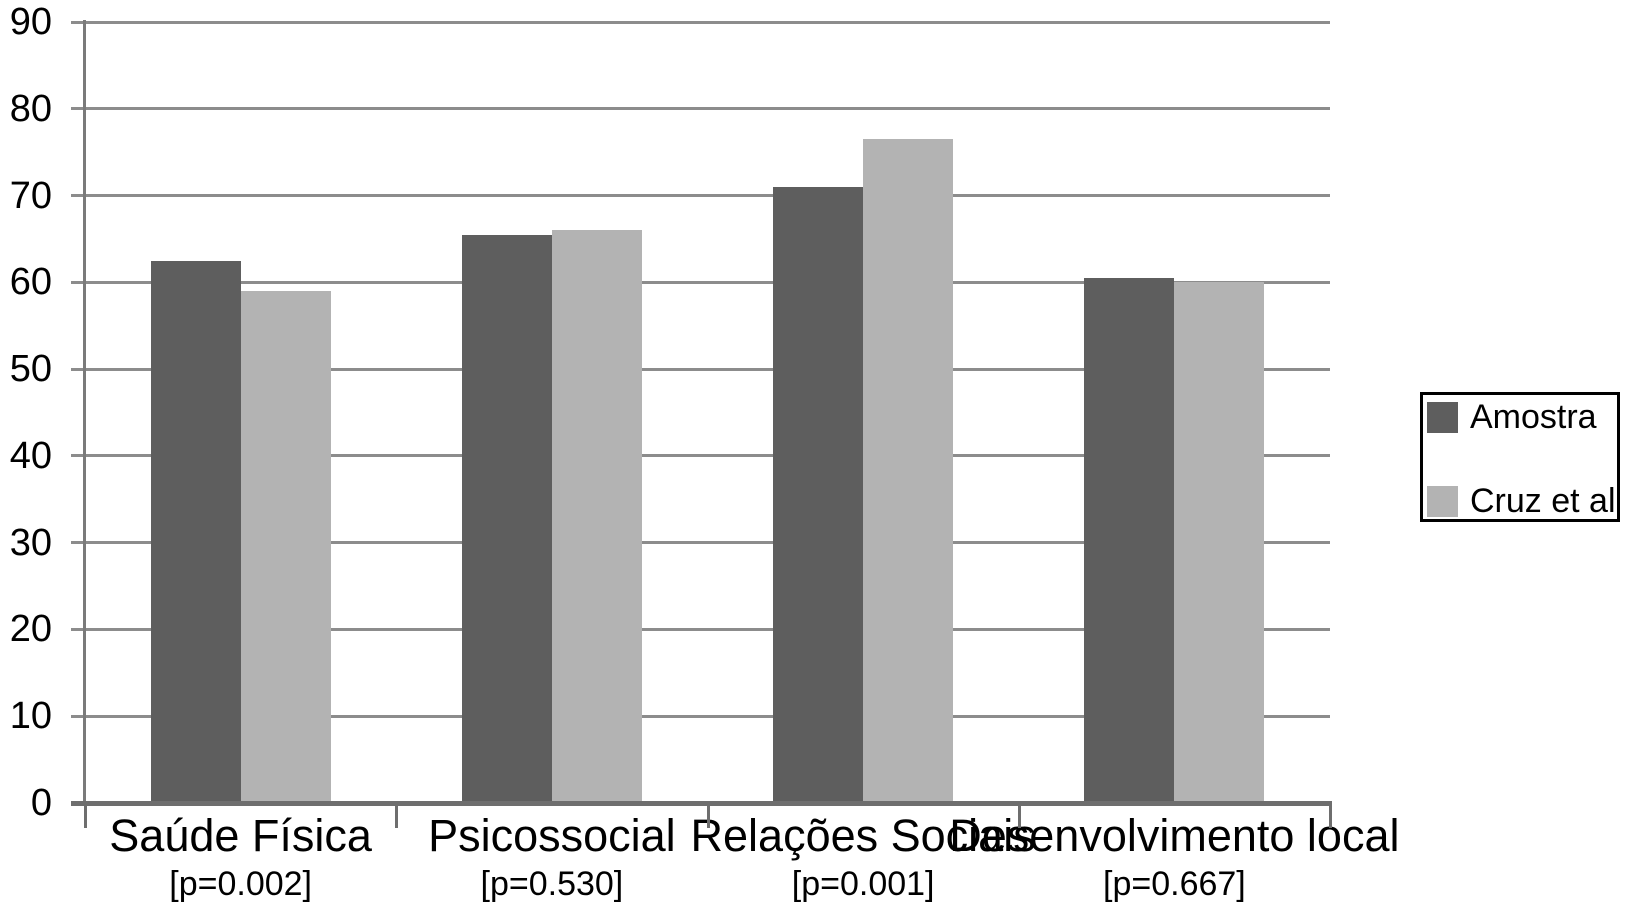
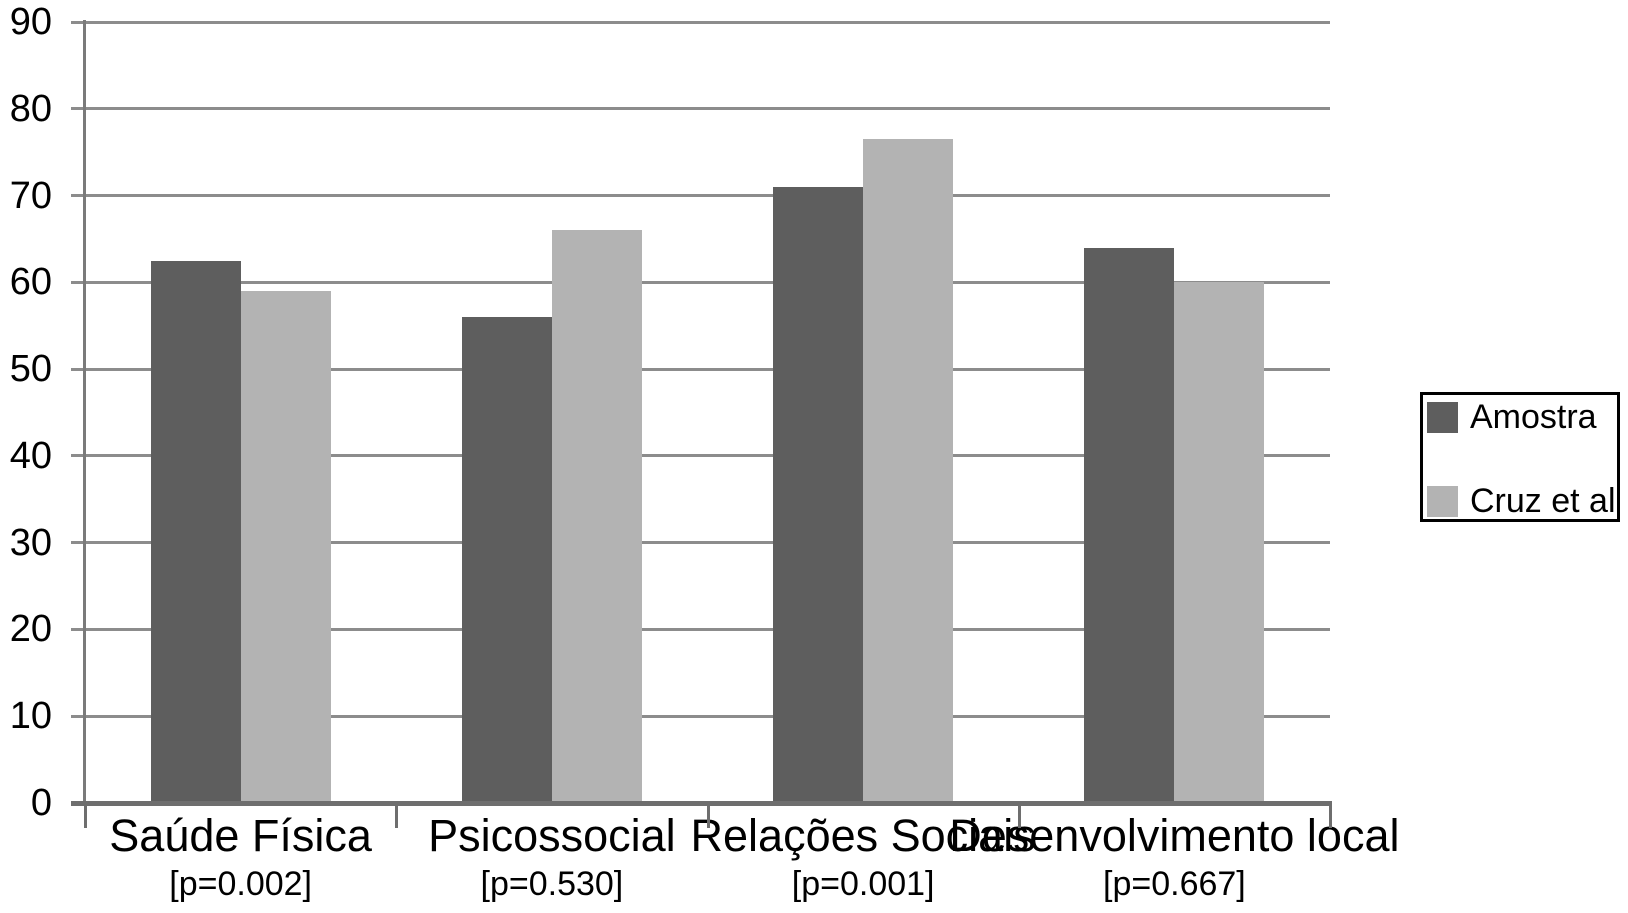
Amostra/Psicossocial: 66 -> 56
Amostra/Desenvolvimento local: 60 -> 64
